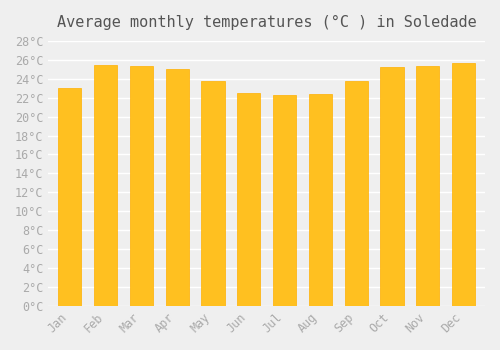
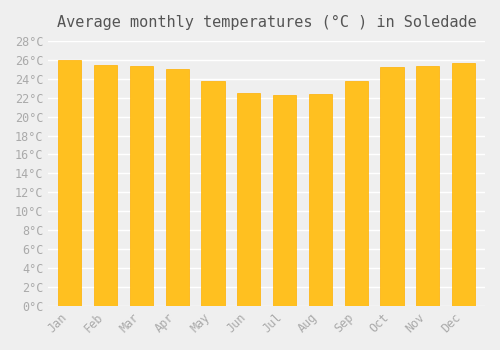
Jan: 23.0°C -> 26.0°C
